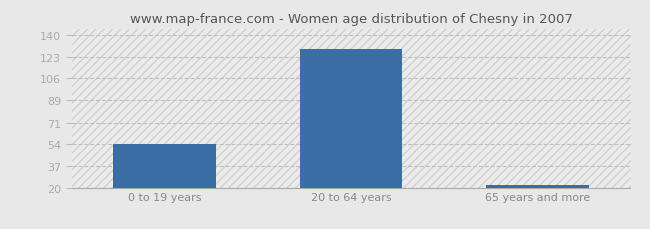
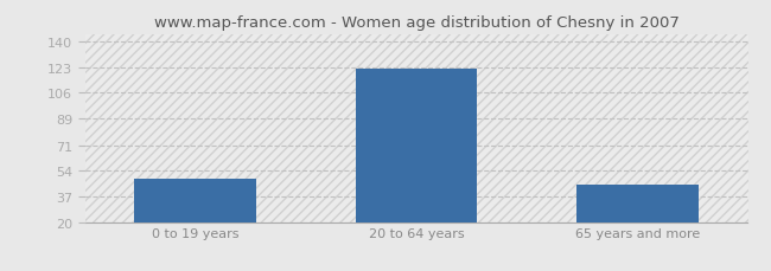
0 to 19 years: 54 -> 49
20 to 64 years: 129 -> 122
65 years and more: 22 -> 45
